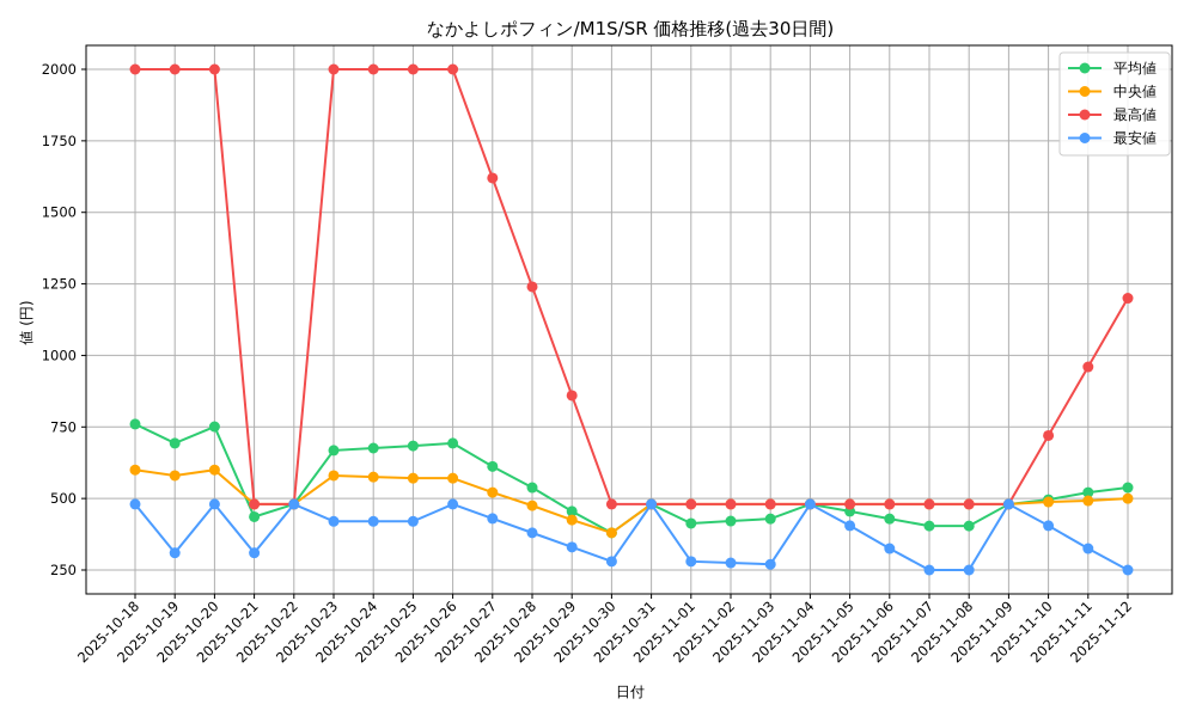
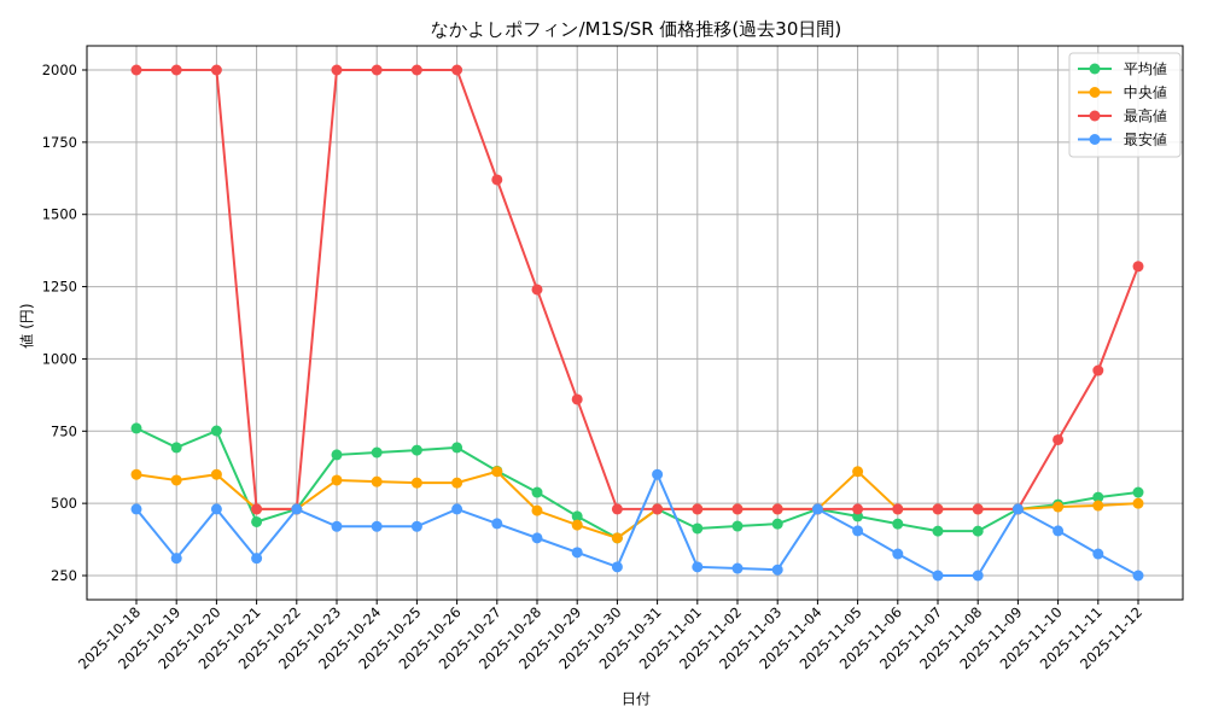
中央値/2025-10-27: 520 -> 610
最安値/2025-10-31: 480 -> 600
中央値/2025-11-05: 480 -> 610
最高値/2025-11-12: 1200 -> 1320
